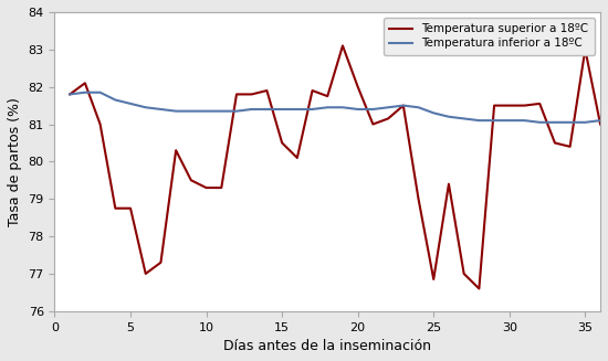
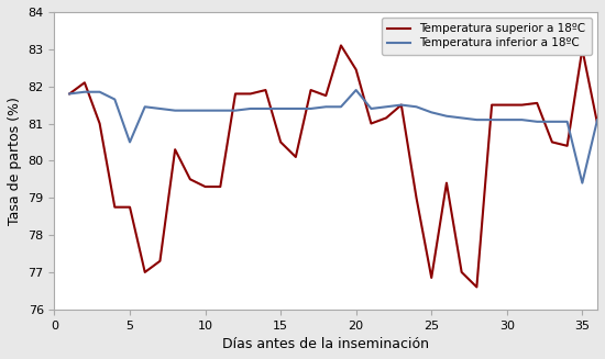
Temperatura inferior a 18ºC/5: 81.55 -> 80.50
Temperatura superior a 18ºC/20: 82.00 -> 82.45
Temperatura inferior a 18ºC/20: 81.40 -> 81.90
Temperatura inferior a 18ºC/35: 81.05 -> 79.40
